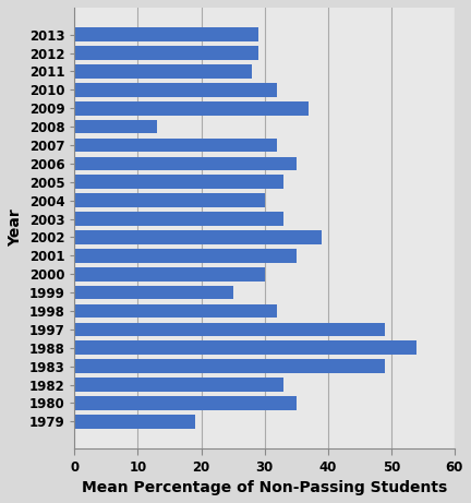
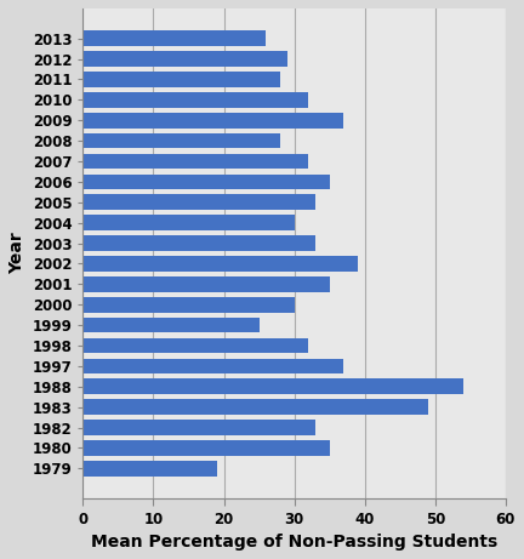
2013: 29 -> 26
2008: 13 -> 28
1997: 49 -> 37
